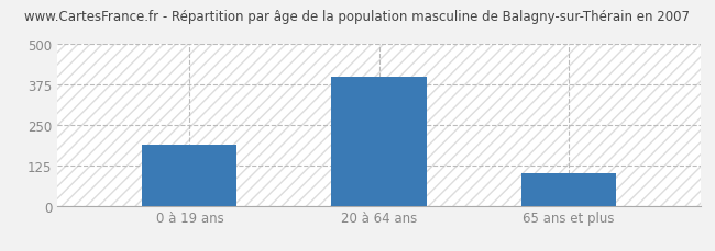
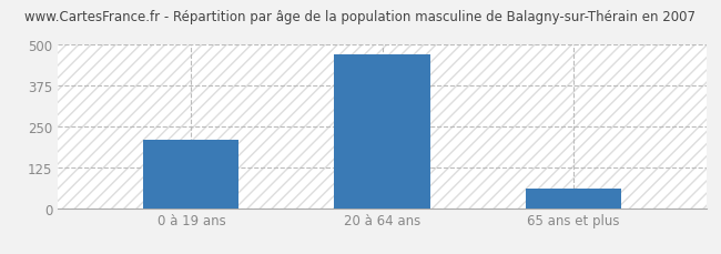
0 à 19 ans: 190 -> 210
20 à 64 ans: 400 -> 470
65 ans et plus: 100 -> 60
